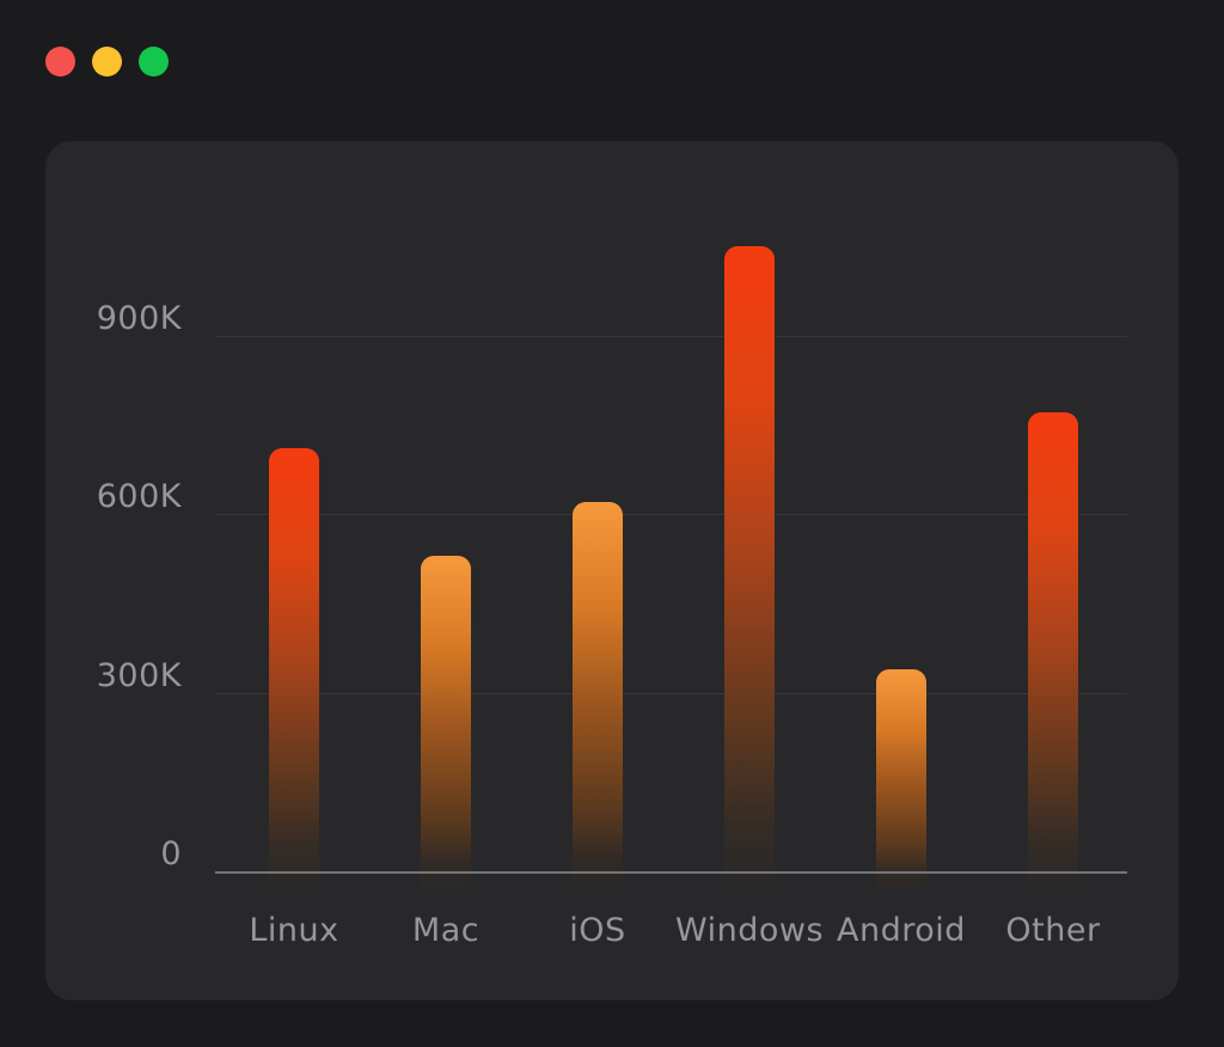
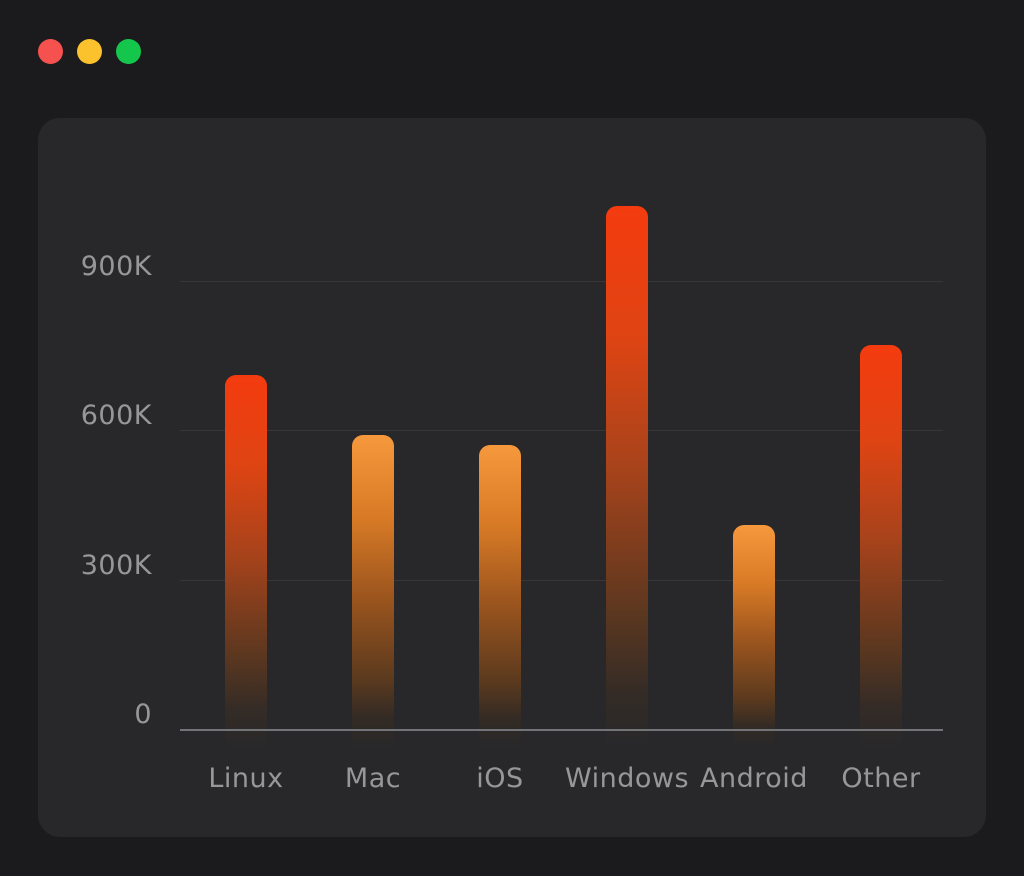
Mac: 530K -> 590K
iOS: 620K -> 570K
Android: 340K -> 410K
